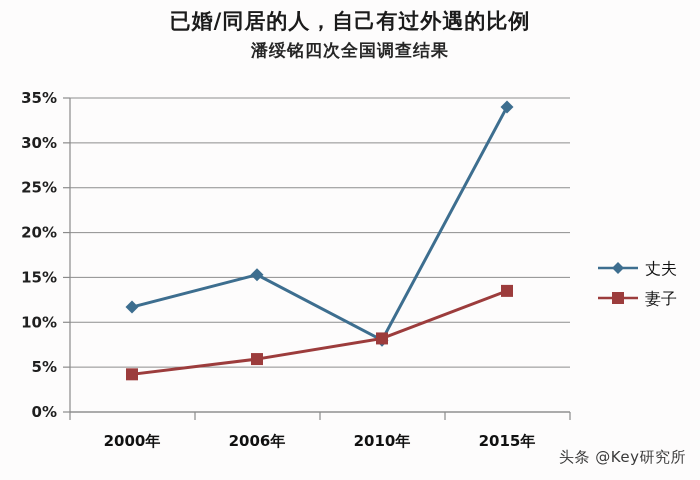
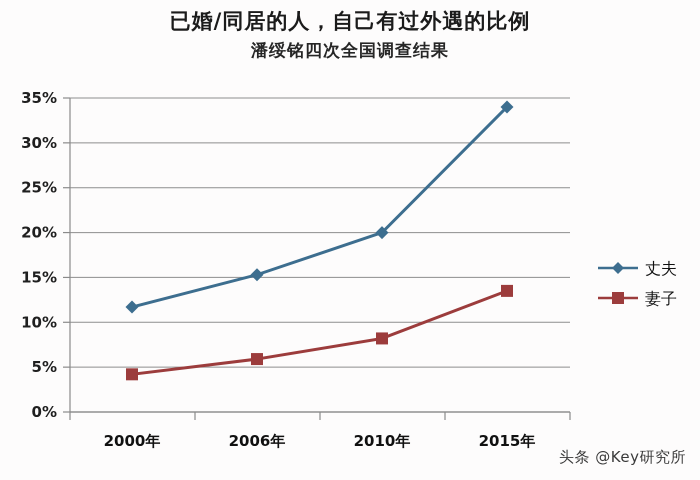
丈夫/2010年: 8% -> 20%
